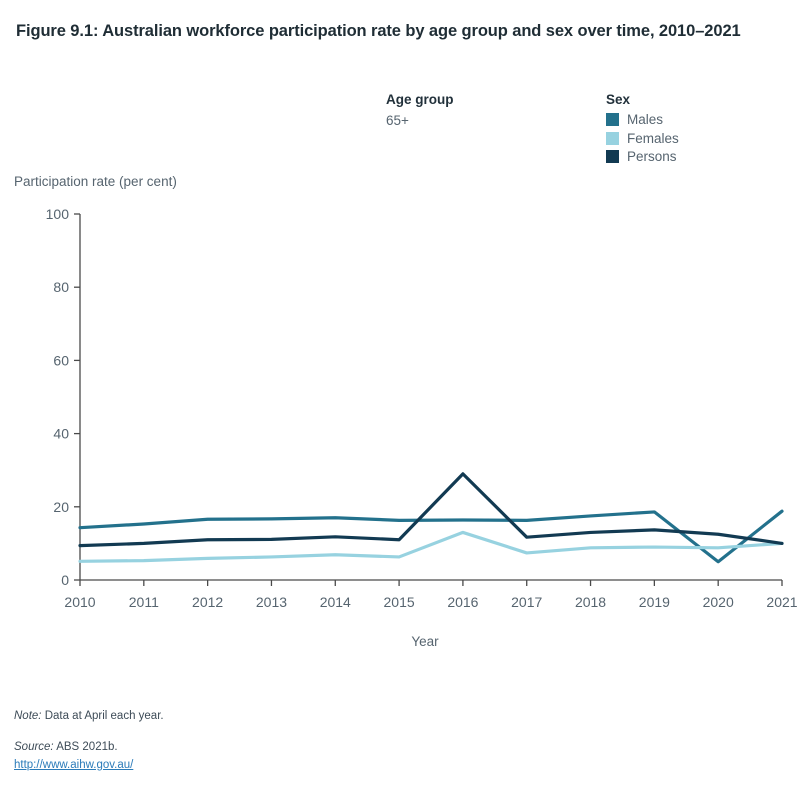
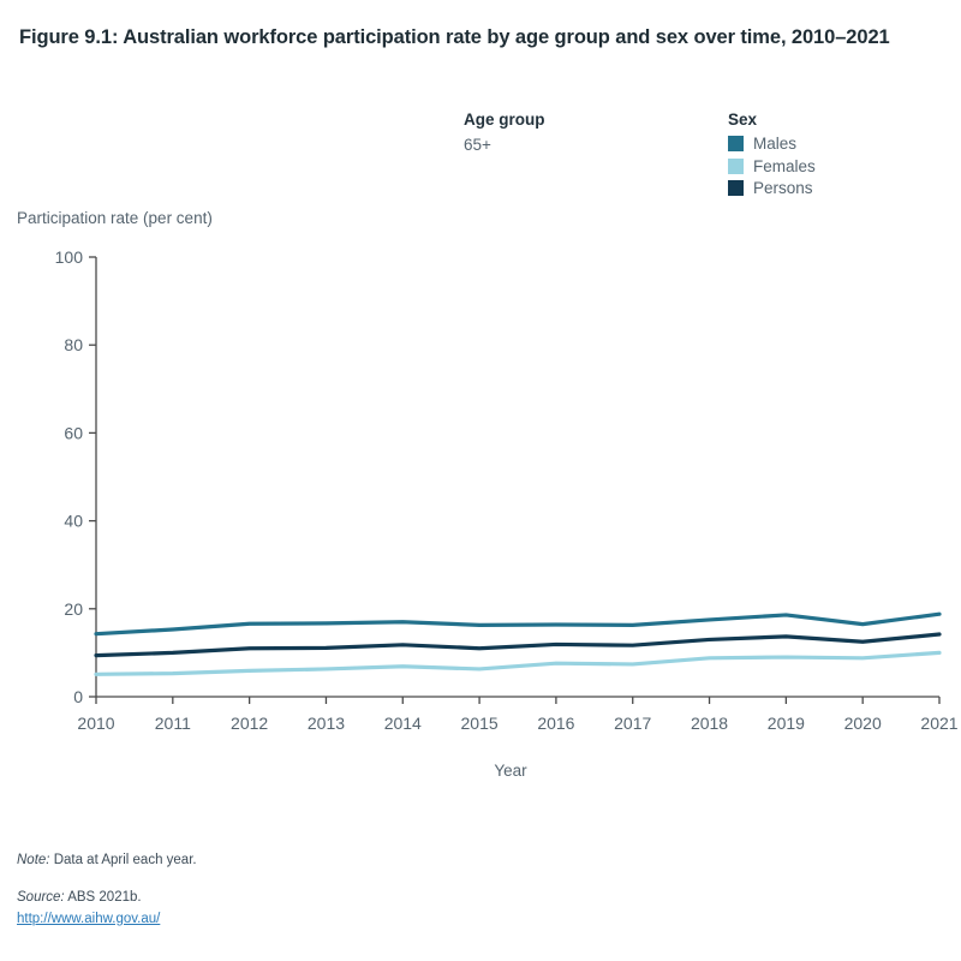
Females/2016: 13 -> 8
Persons/2016: 29 -> 12
Males/2020: 5 -> 16
Persons/2021: 10 -> 14
